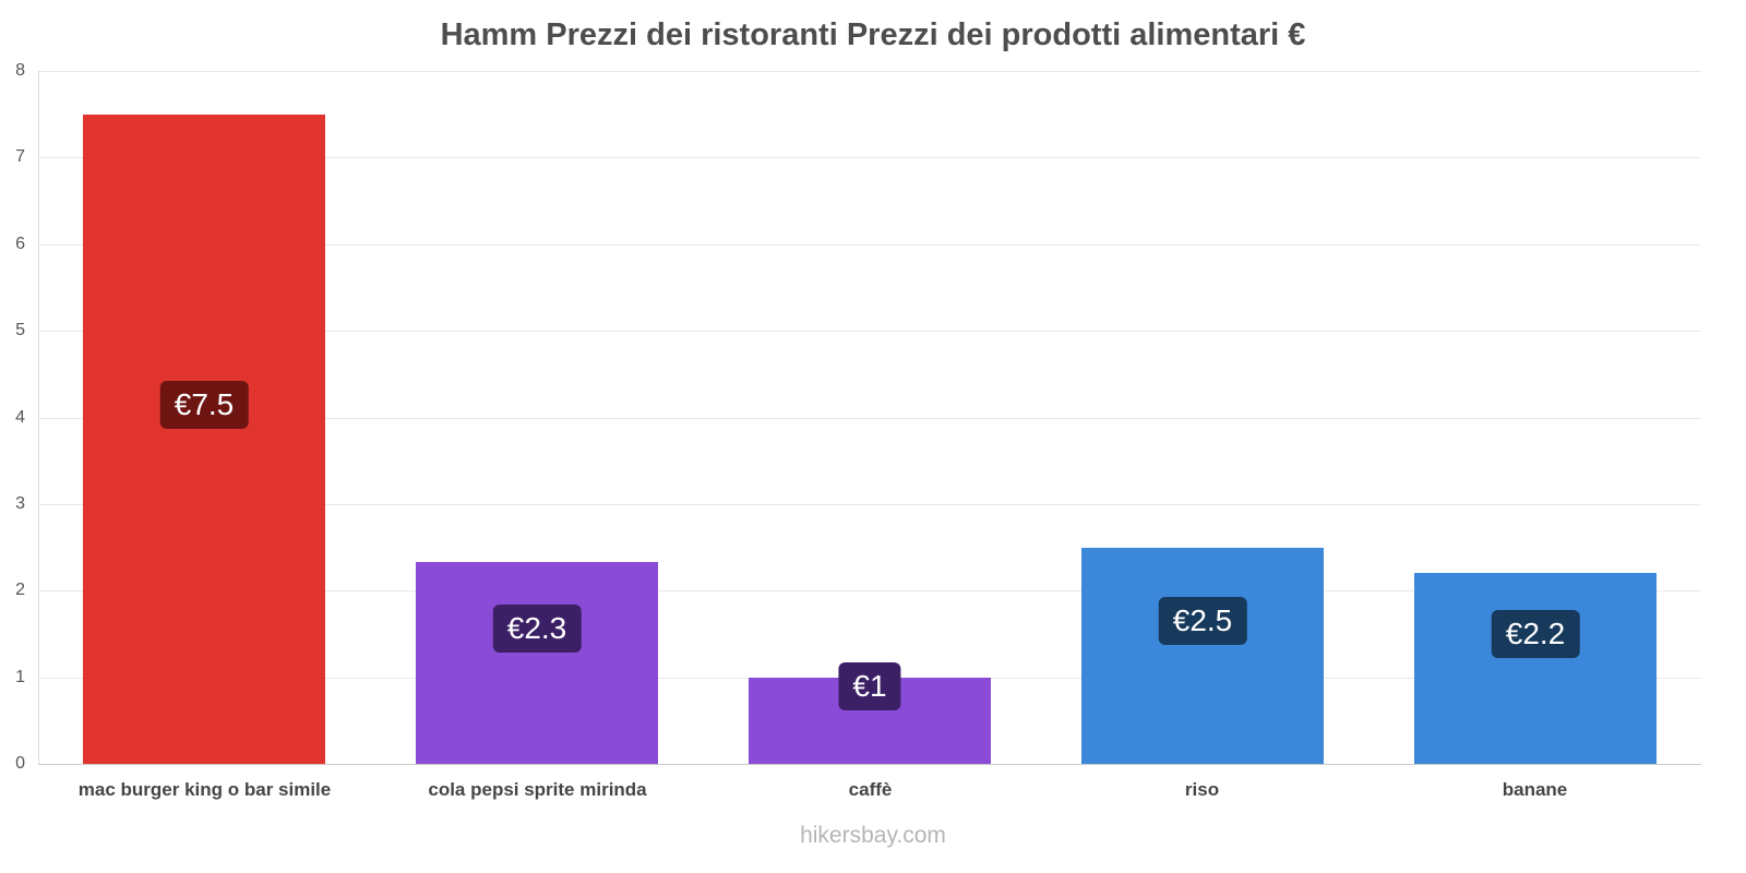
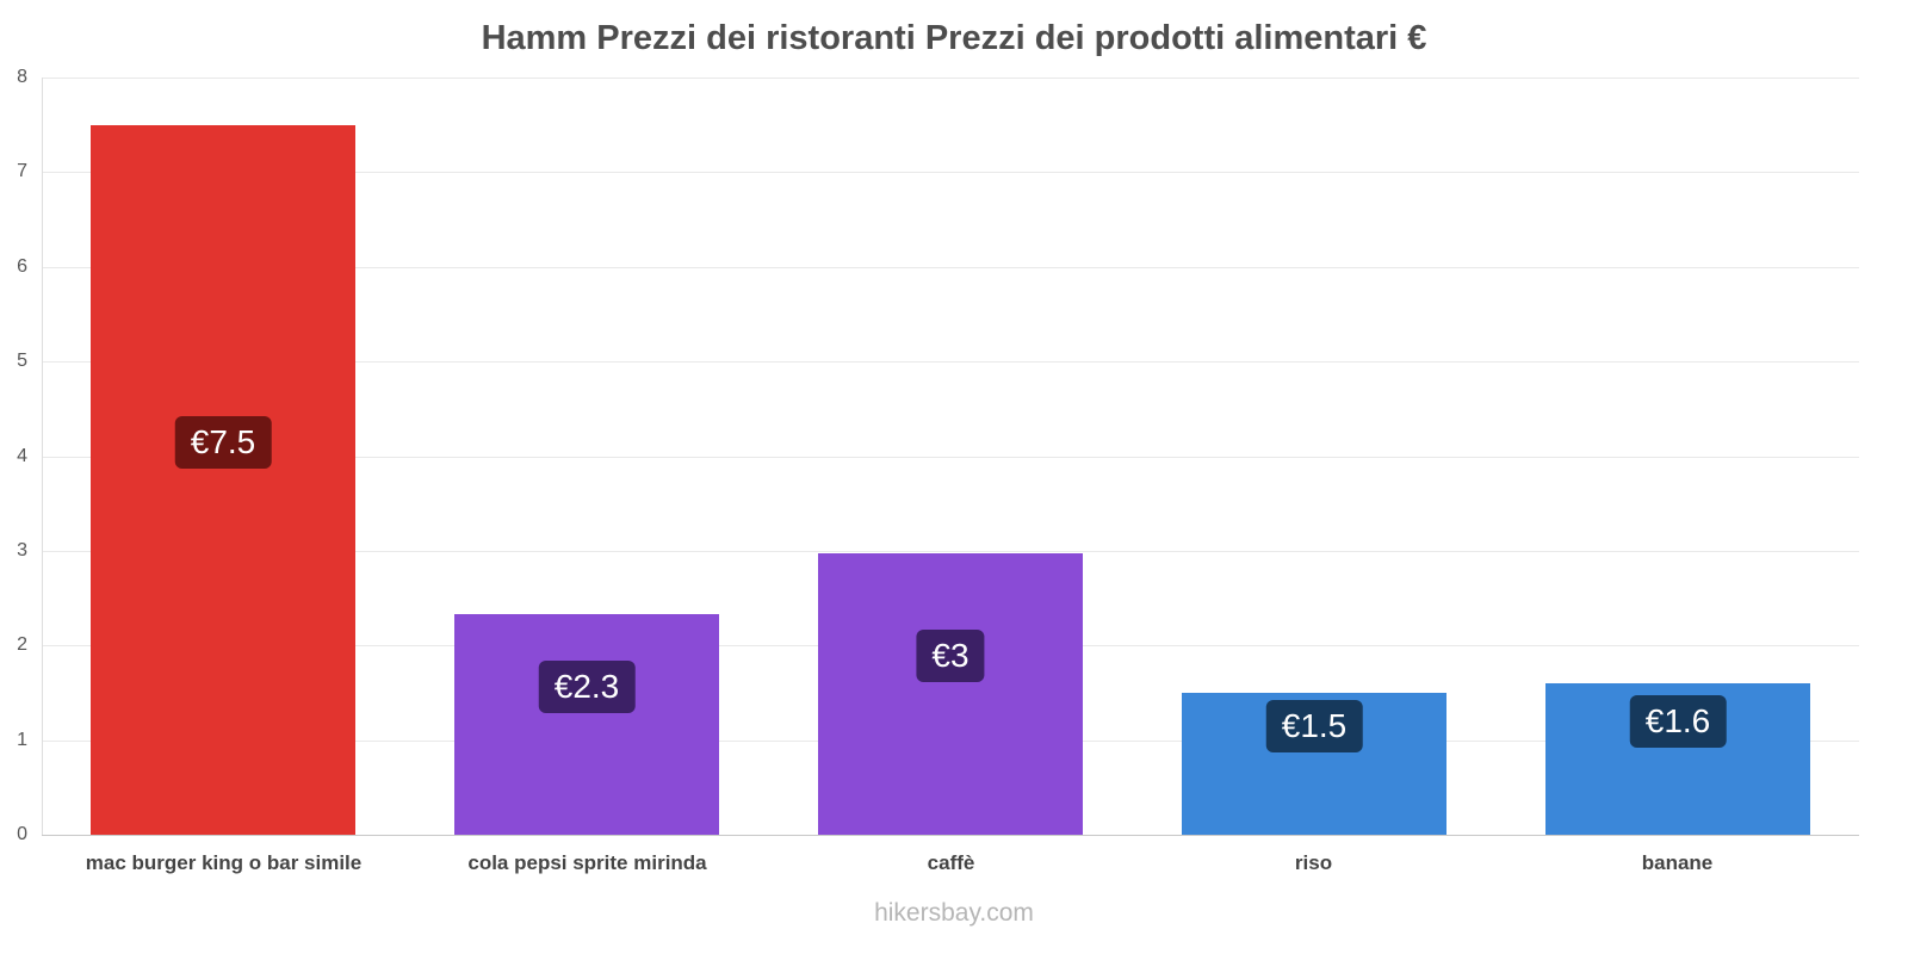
caffè: €1 -> €3
riso: €2.5 -> €1.5
banane: €2.2 -> €1.6
